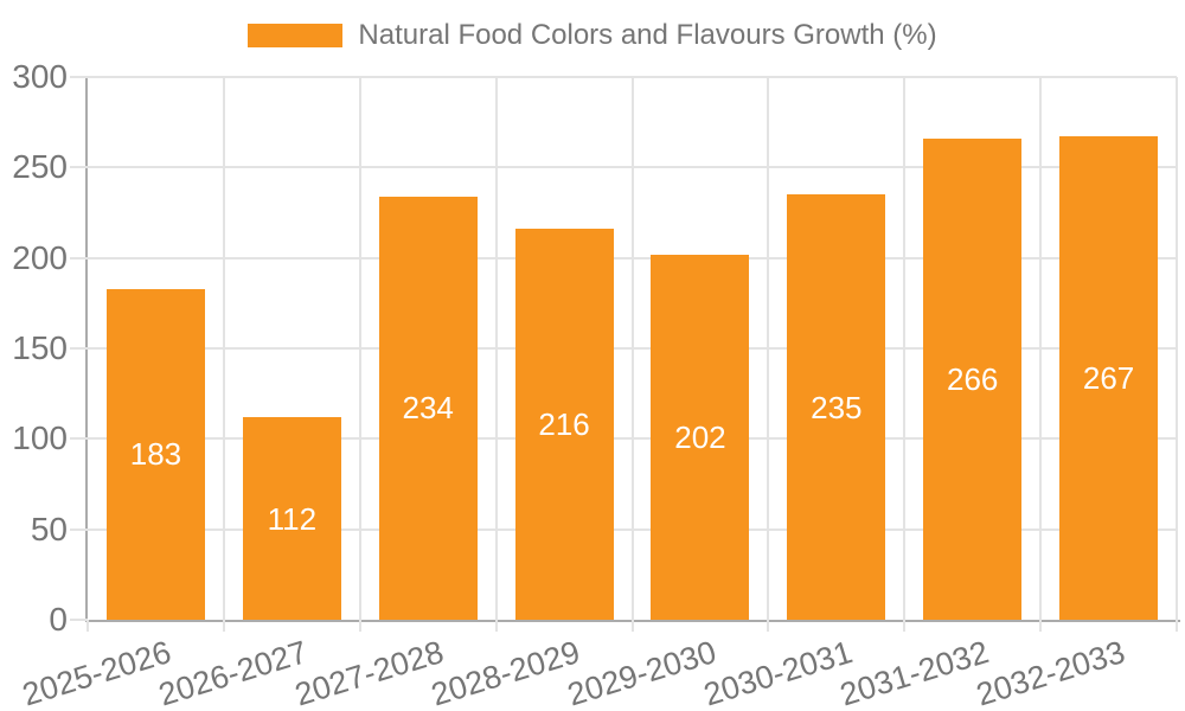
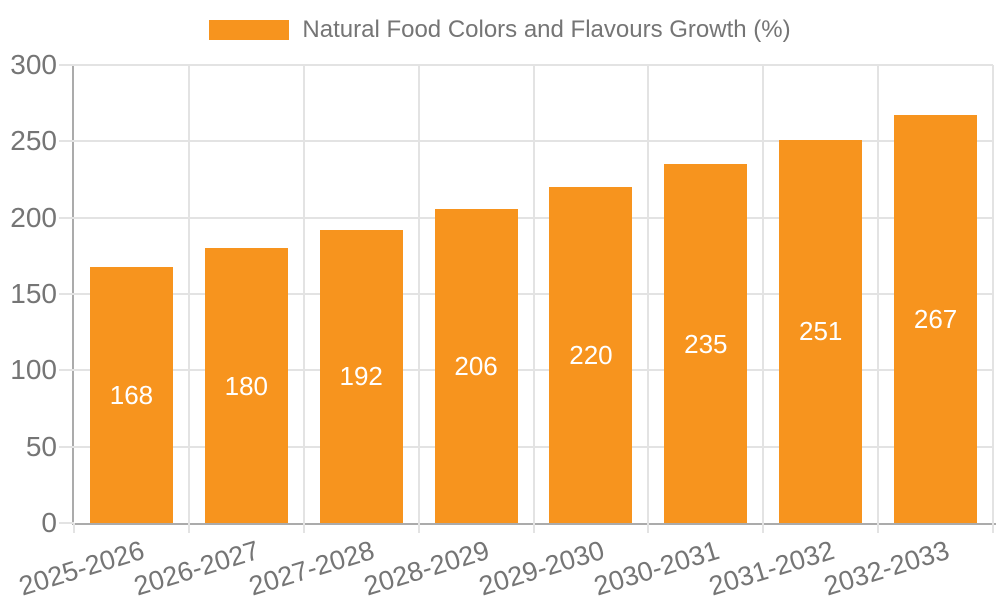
2025-2026: 183 -> 168
2026-2027: 112 -> 180
2027-2028: 234 -> 192
2028-2029: 216 -> 206
2029-2030: 202 -> 220
2031-2032: 266 -> 251
